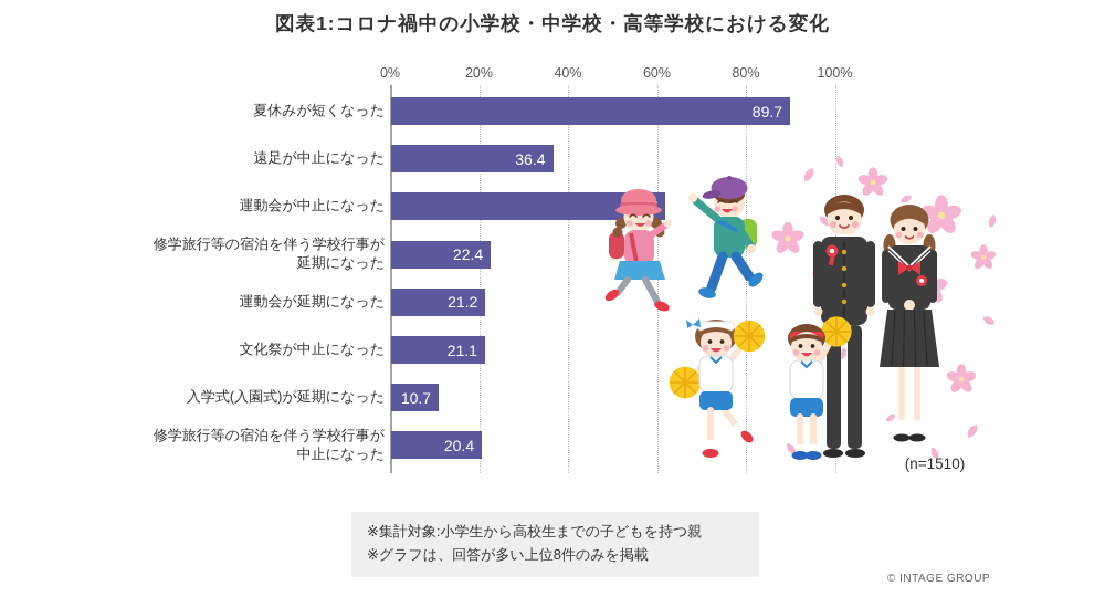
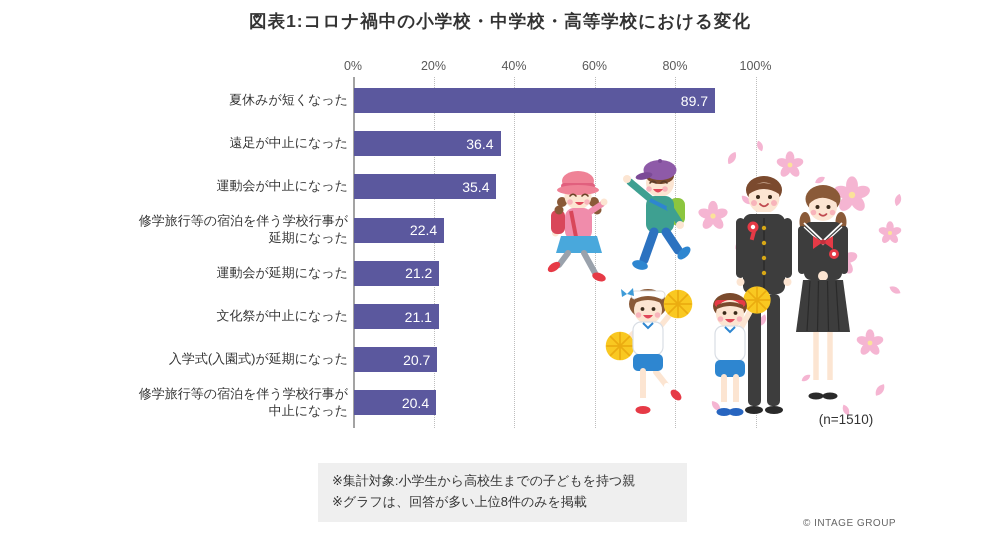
運動会が中止になった: 61.7 -> 35.4
入学式(入園式)が延期になった: 10.7 -> 20.7
